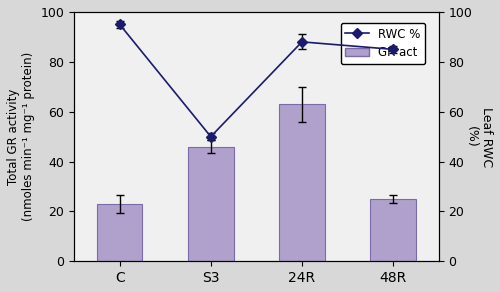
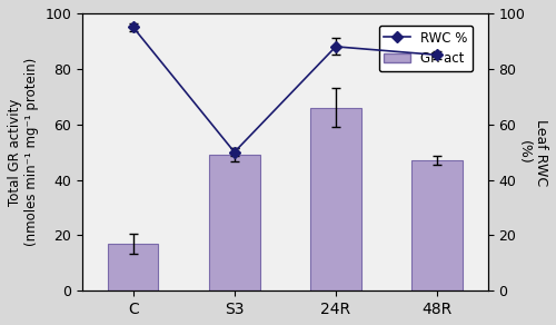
GR act/C: 23 -> 17
GR act/S3: 46 -> 49
GR act/24R: 63 -> 66
GR act/48R: 25 -> 47
